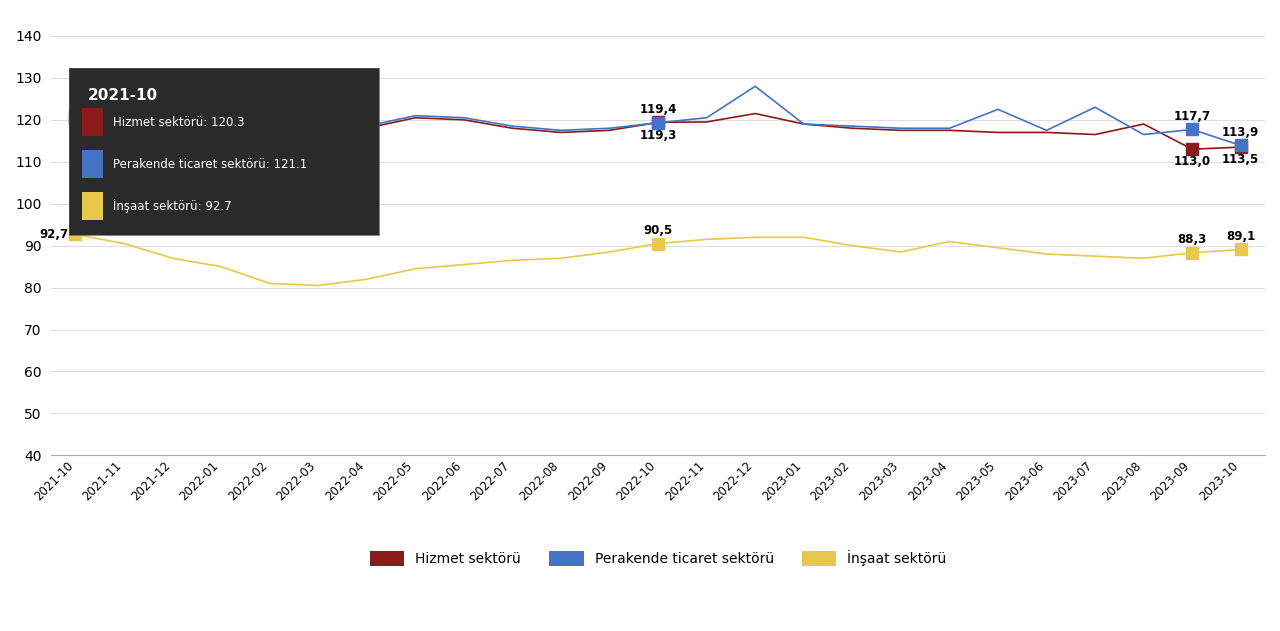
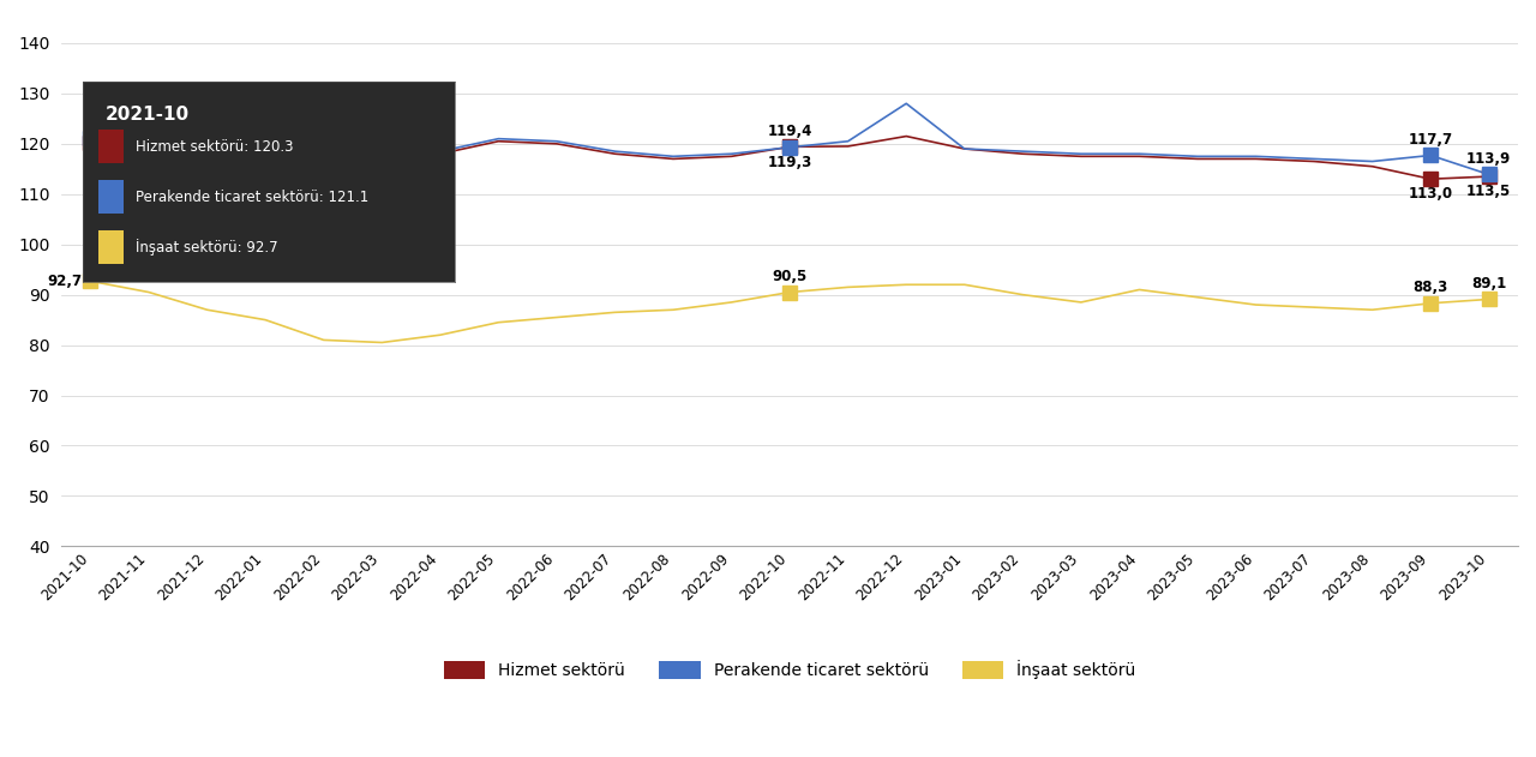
Perakende ticaret sektörü/2023-05: 122.5 -> 117.5
Perakende ticaret sektörü/2023-07: 123.0 -> 117.0
Hizmet sektörü/2023-08: 119.0 -> 115.5
